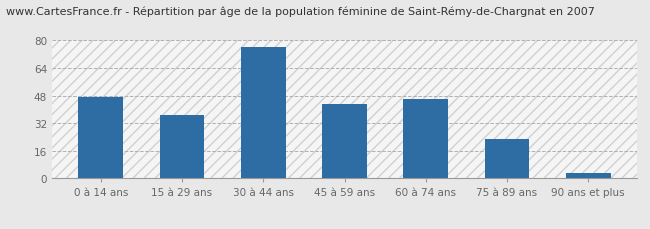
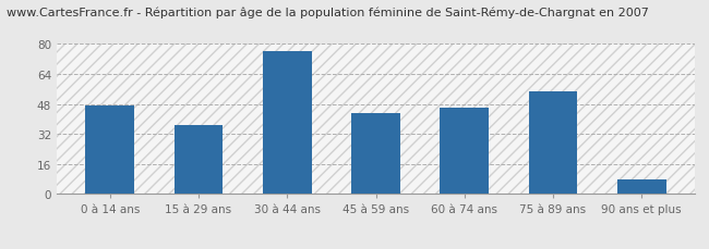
75 à 89 ans: 23 -> 55
90 ans et plus: 3 -> 8
